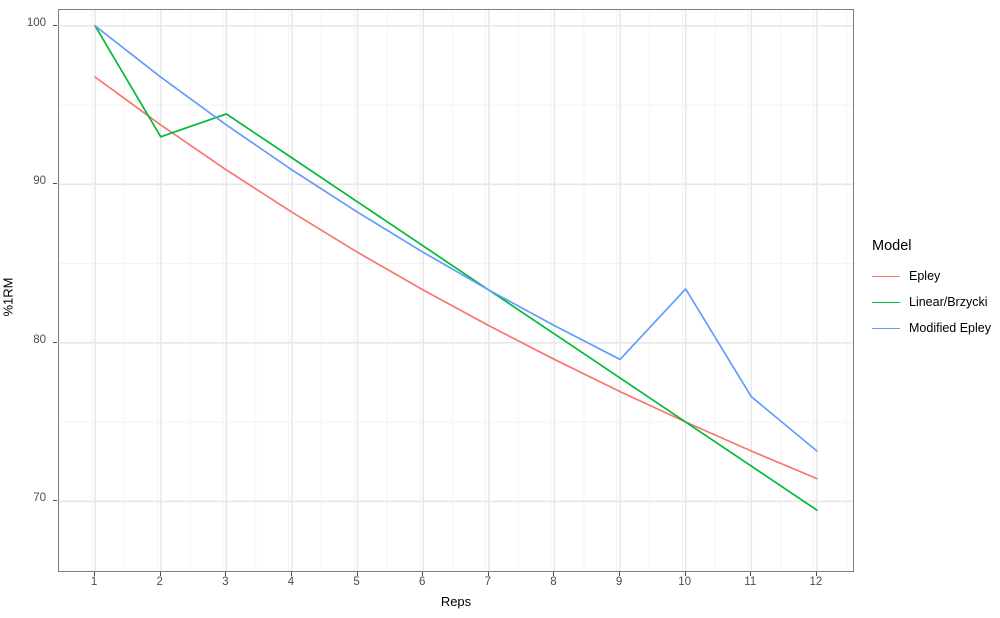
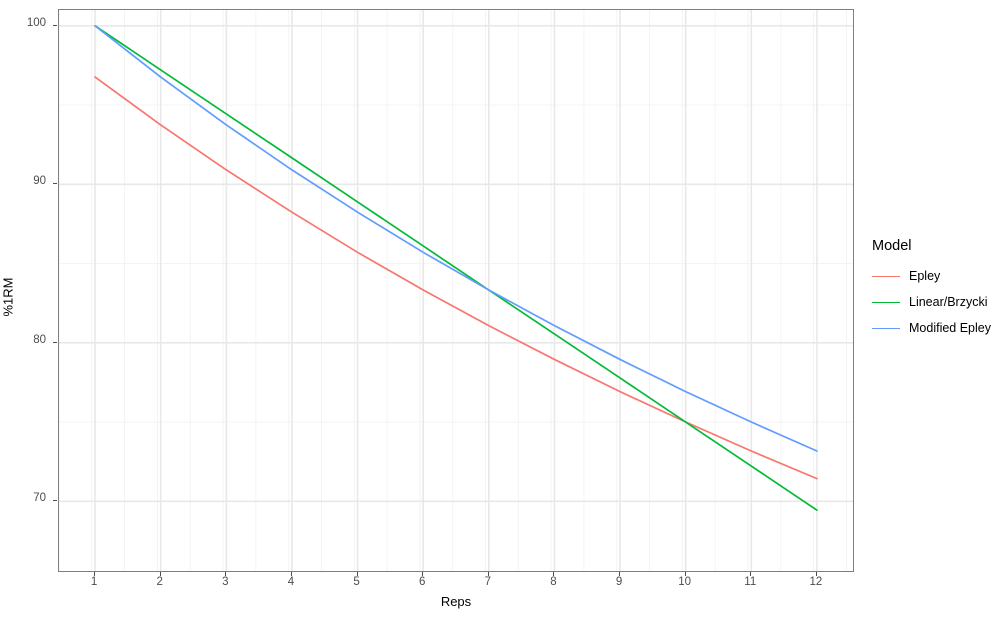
Linear/Brzycki/2: 93.0 -> 97.2
Modified Epley/10: 83.4 -> 76.9
Modified Epley/11: 76.6 -> 75.0
